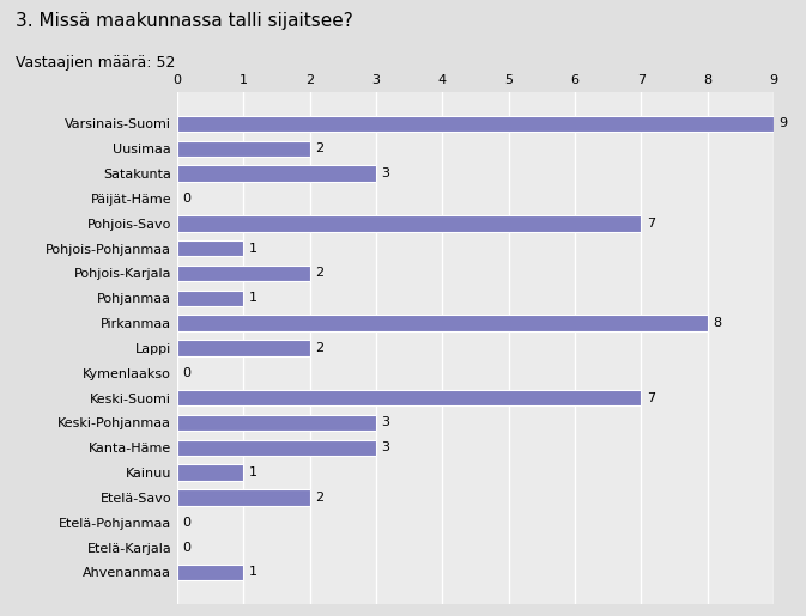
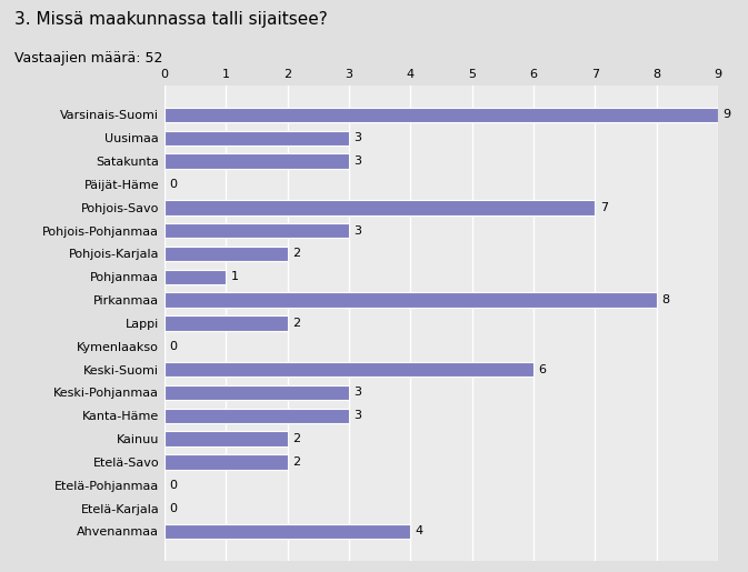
Uusimaa: 2 -> 3
Pohjois-Pohjanmaa: 1 -> 3
Keski-Suomi: 7 -> 6
Kainuu: 1 -> 2
Ahvenanmaa: 1 -> 4
